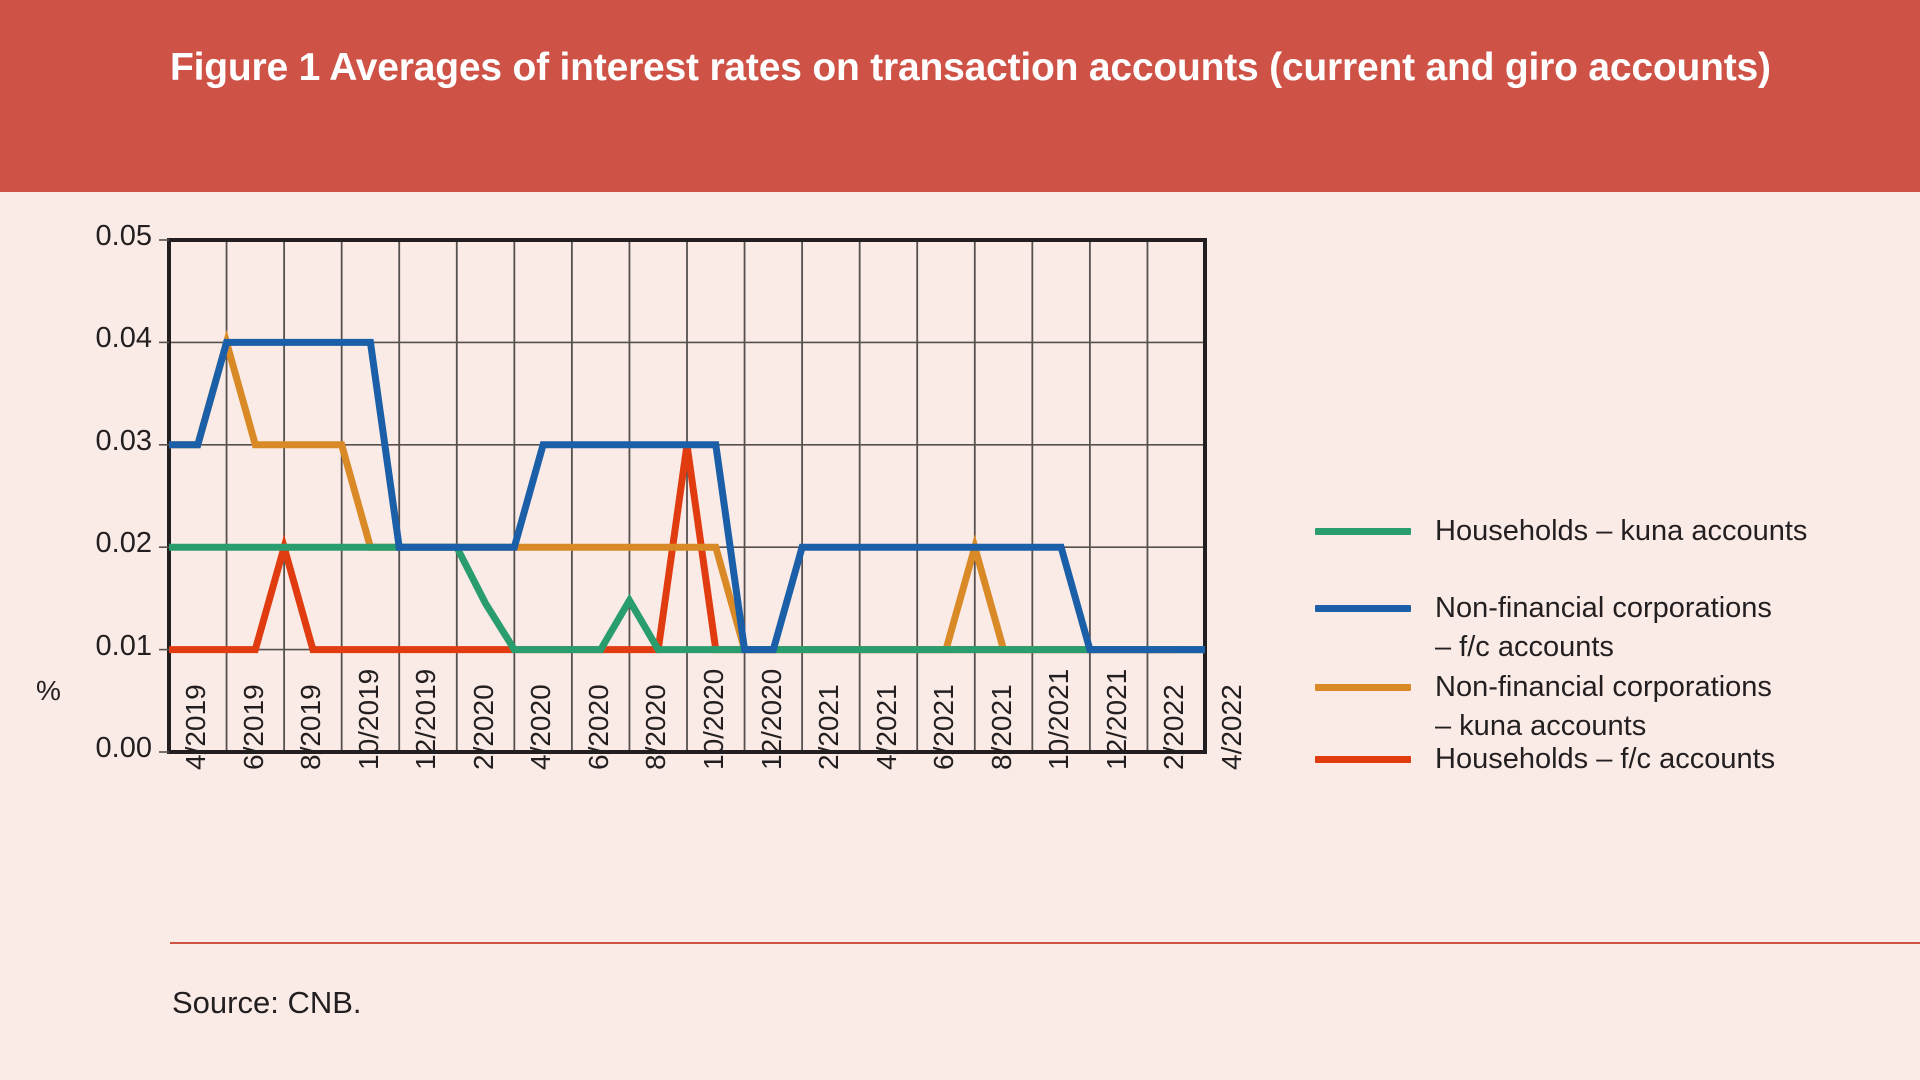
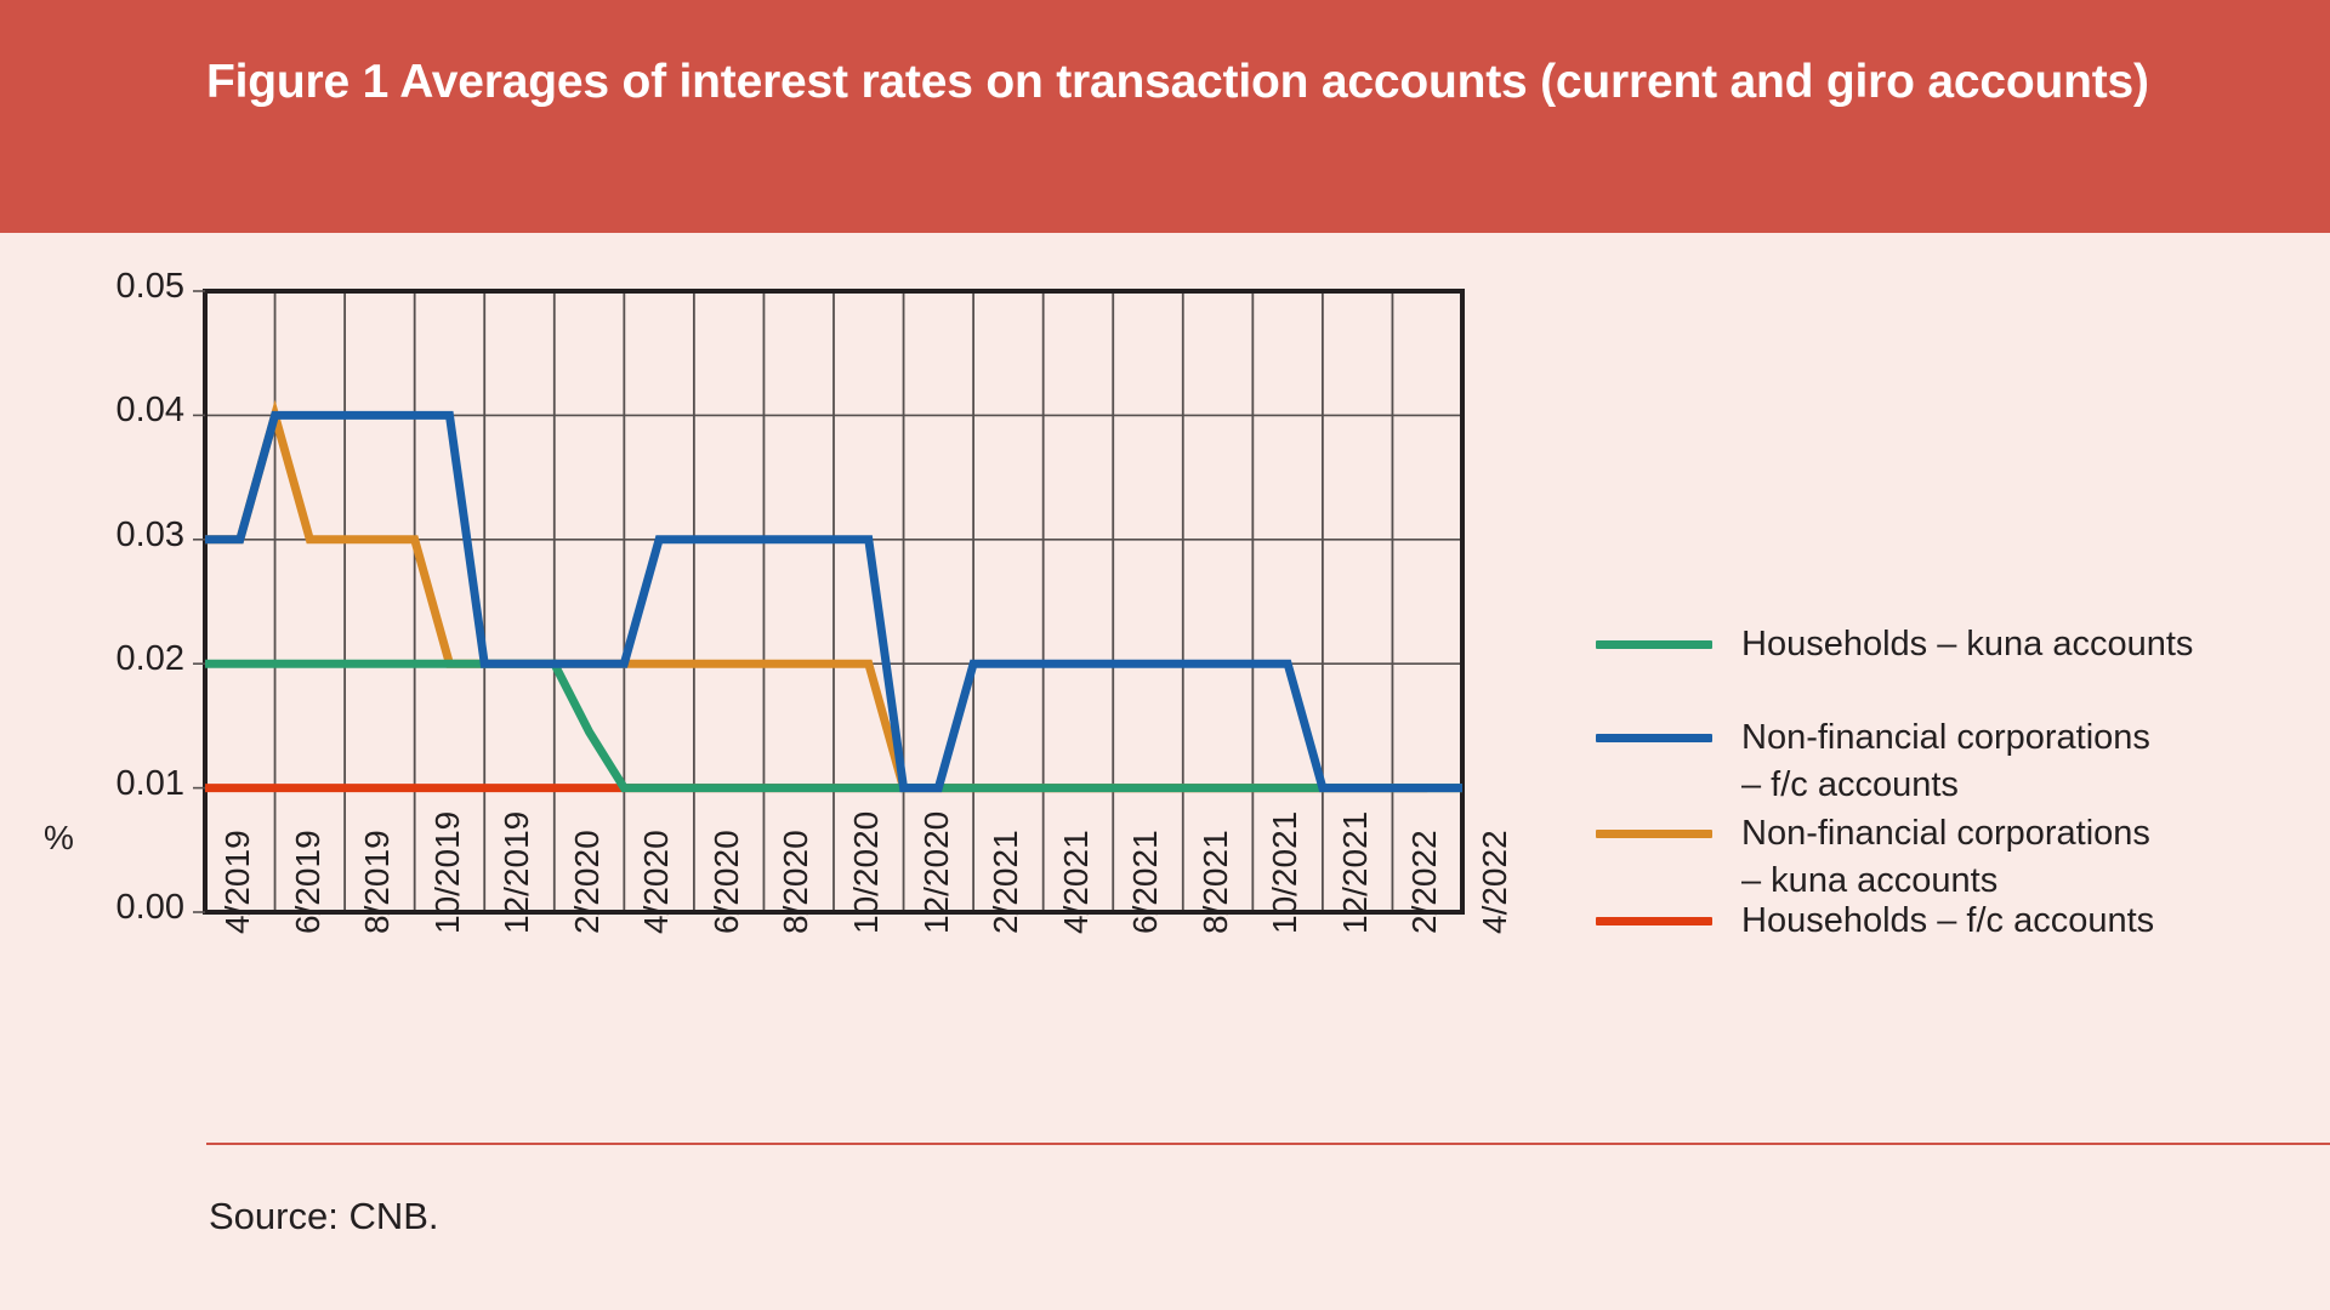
Households – f/c accounts/8/2019: 0.02 -> 0.01
Households – kuna accounts/8/2020: 0.0148 -> 0.0100
Households – f/c accounts/10/2020: 0.03 -> 0.01
Non-financial corporations – kuna accounts/8/2021: 0.02 -> 0.01
